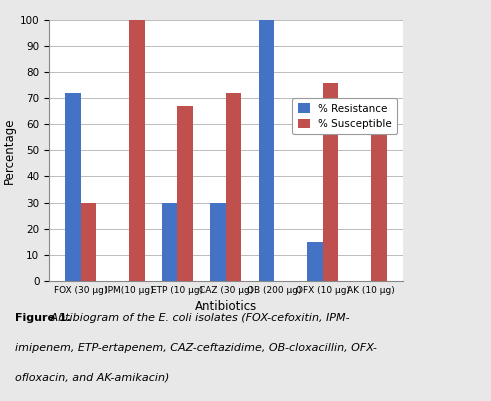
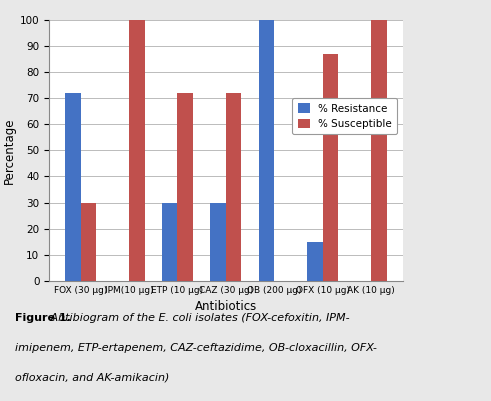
% Susceptible/ETP (10 μg): 67 -> 72
% Susceptible/OFX (10 μg): 76 -> 87
% Susceptible/AK (10 μg): 70 -> 100
